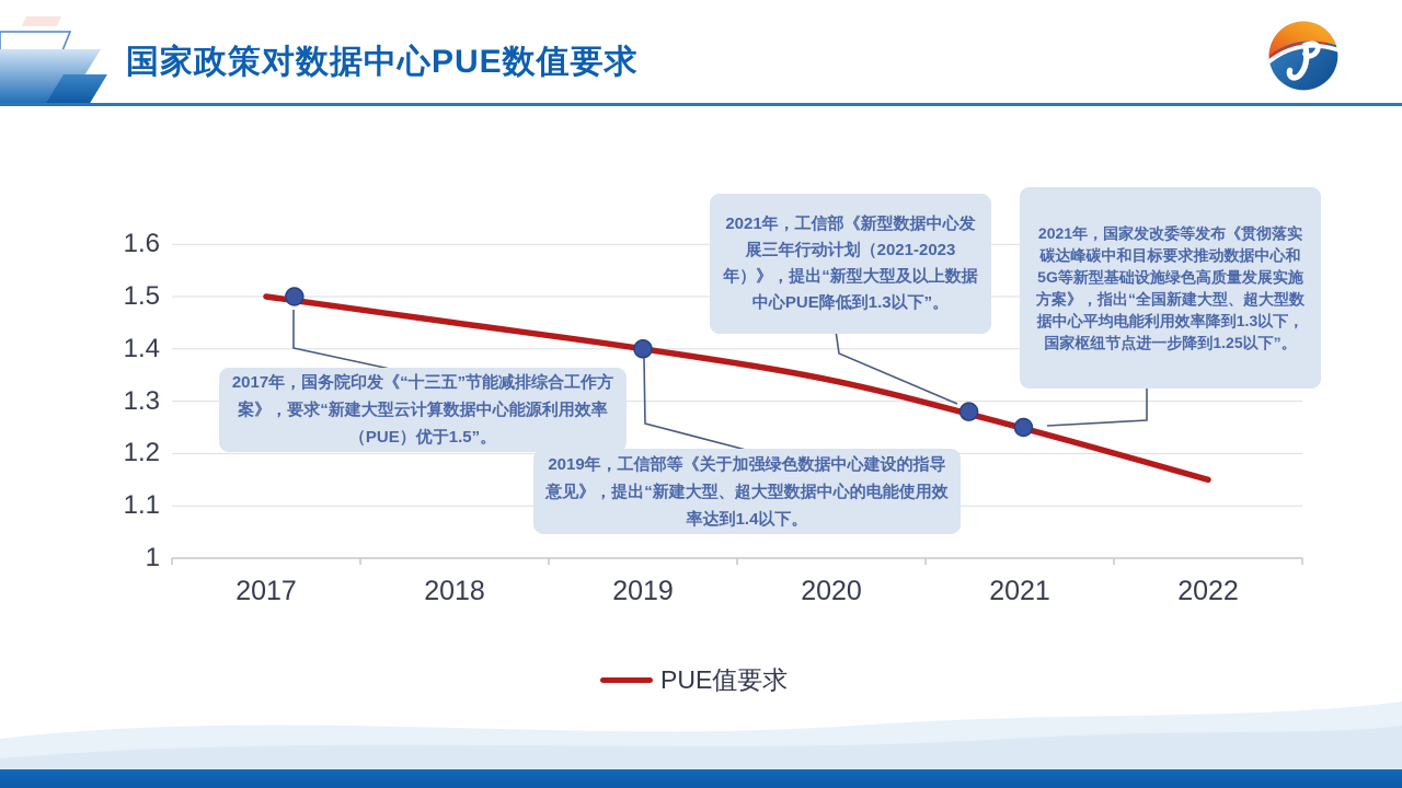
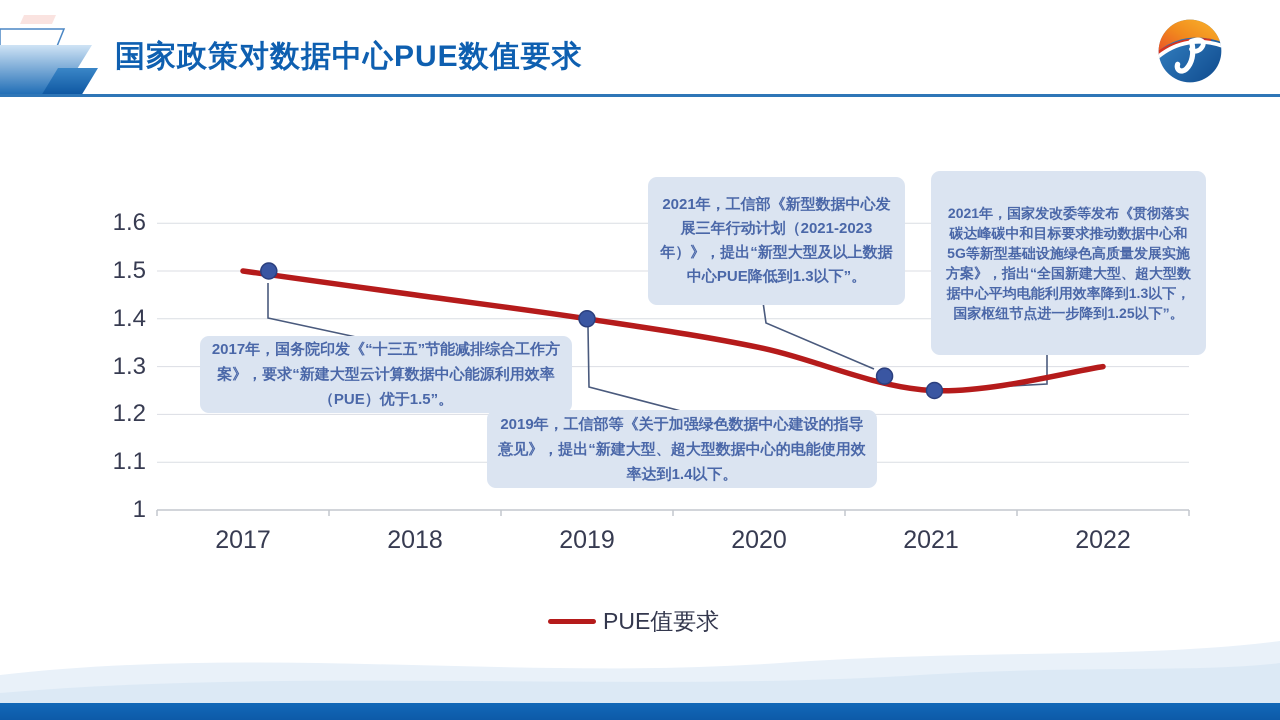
2022: 1.15 -> 1.30
